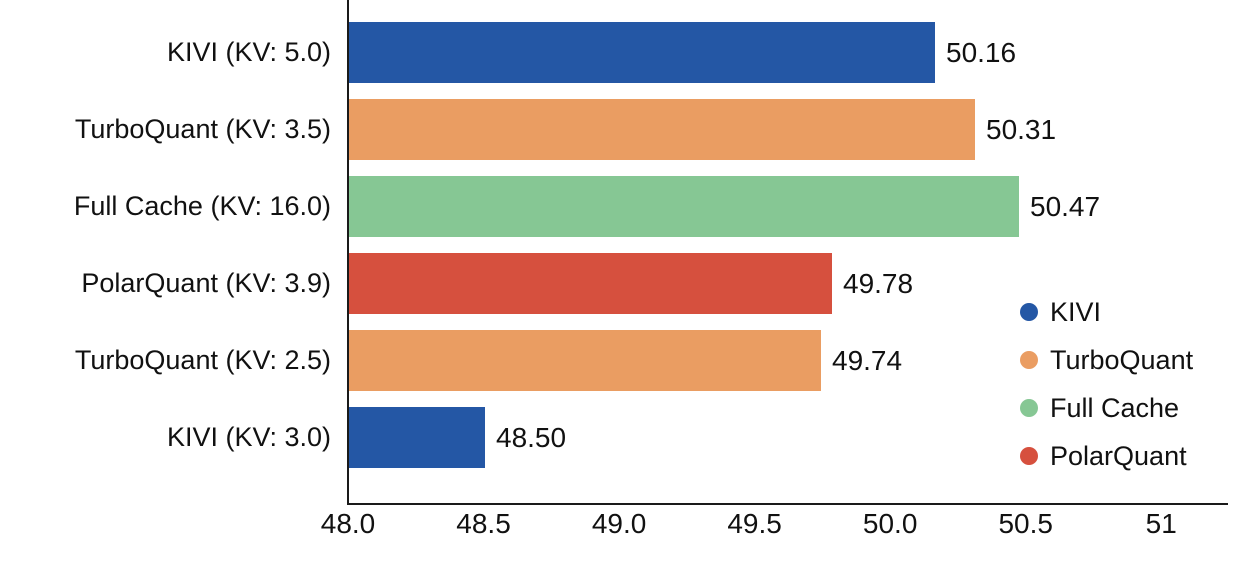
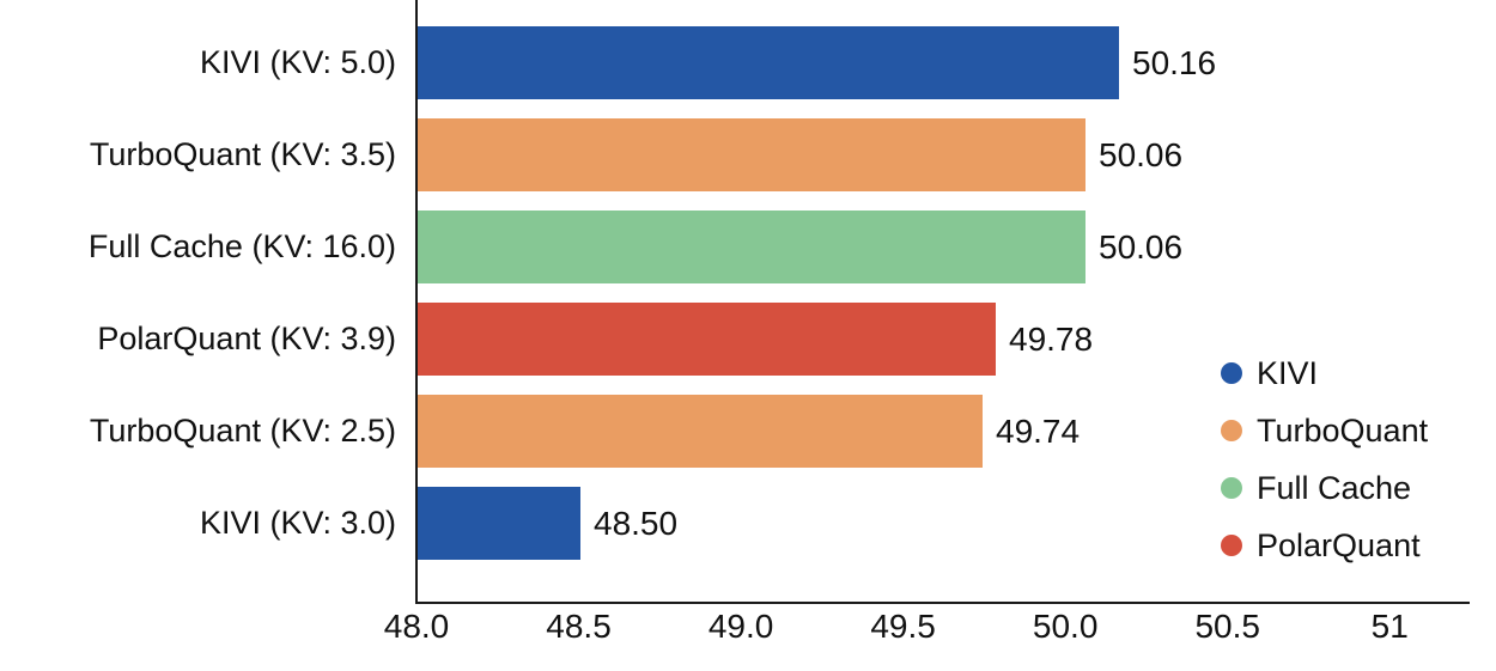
TurboQuant (KV: 3.5): 50.31 -> 50.06
Full Cache (KV: 16.0): 50.47 -> 50.06
